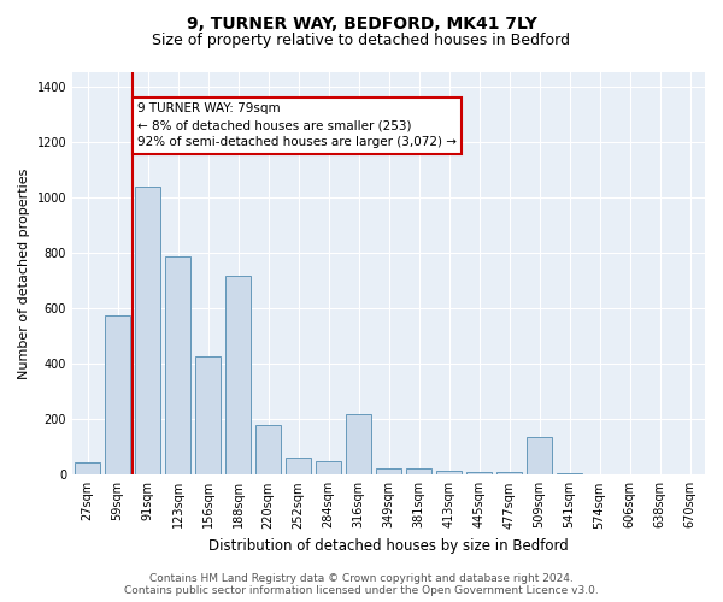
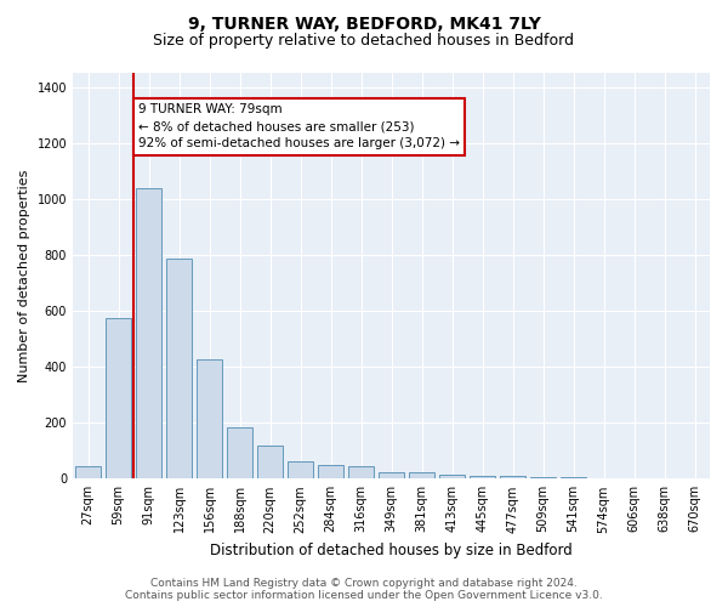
188sqm: 715 -> 183
220sqm: 180 -> 120
316sqm: 220 -> 43
509sqm: 135 -> 5
